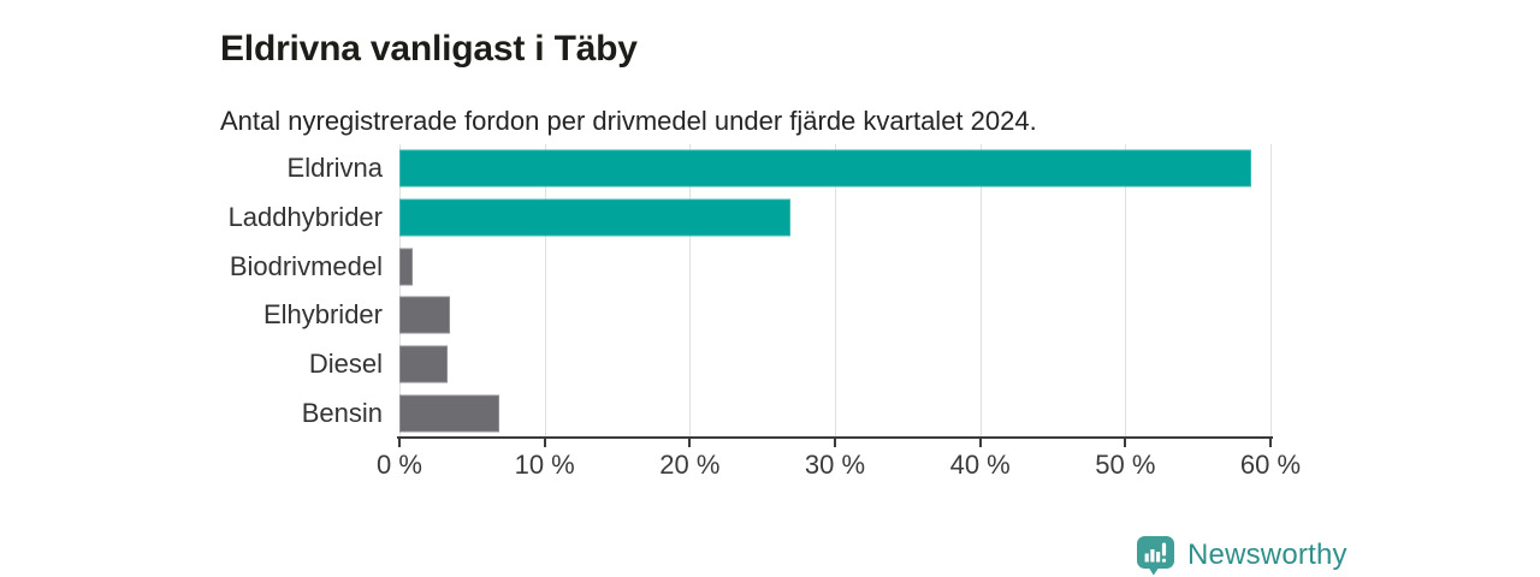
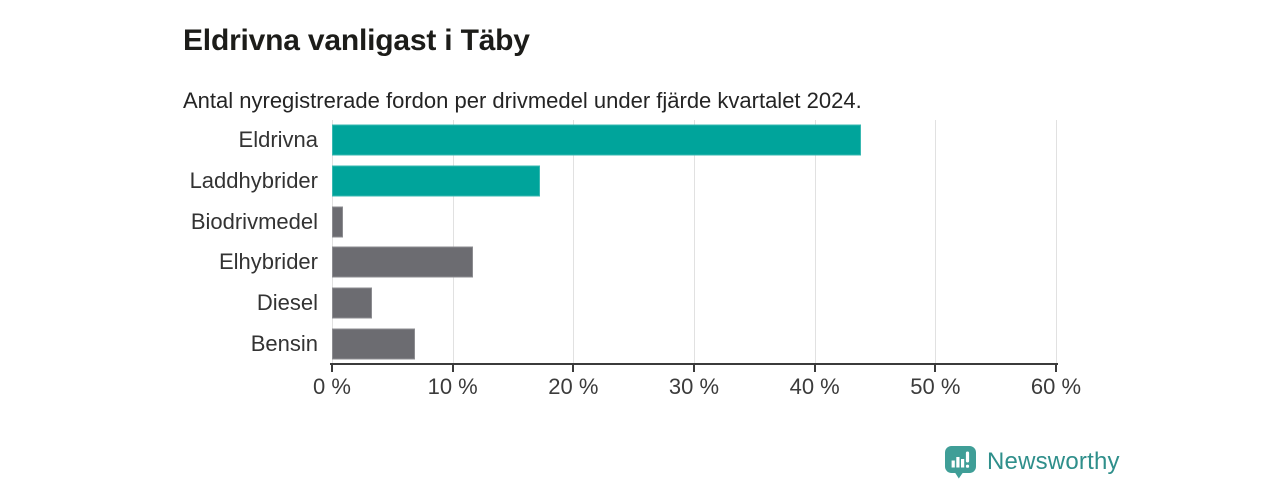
Eldrivna: 58.7% -> 43.8%
Laddhybrider: 26.9% -> 17.2%
Elhybrider: 3.5% -> 11.7%
